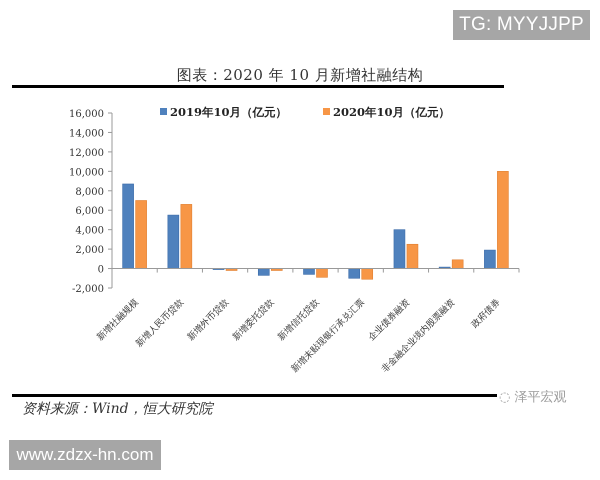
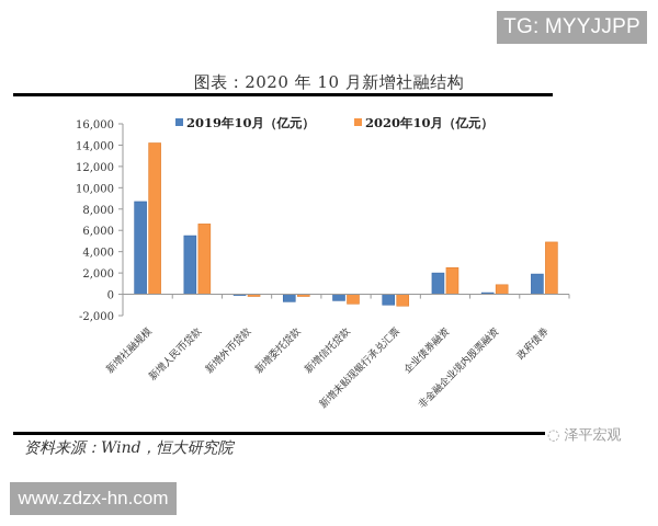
2020年10月（亿元）/新增社融规模: 7000 -> 14000
2019年10月（亿元）/企业债券融资: 4000 -> 2000
2020年10月（亿元）/政府债券: 10000 -> 5000
